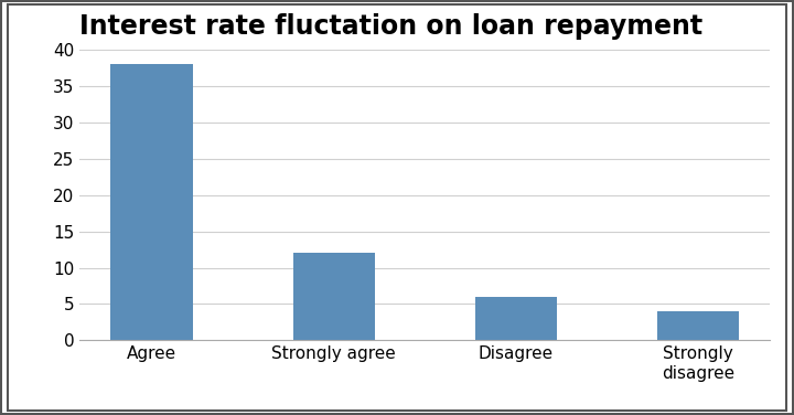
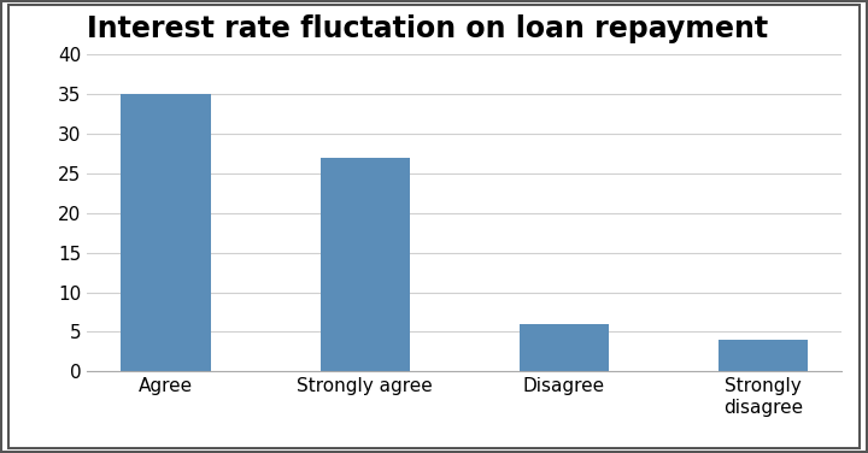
Agree: 38 -> 35
Strongly agree: 12 -> 27
